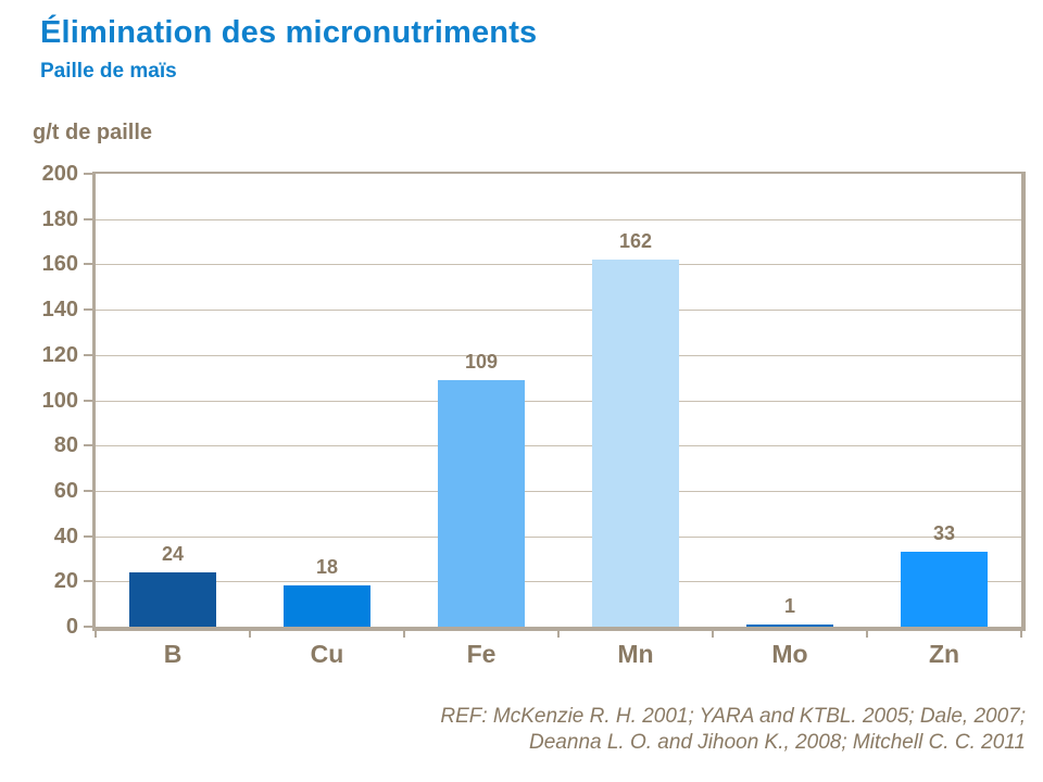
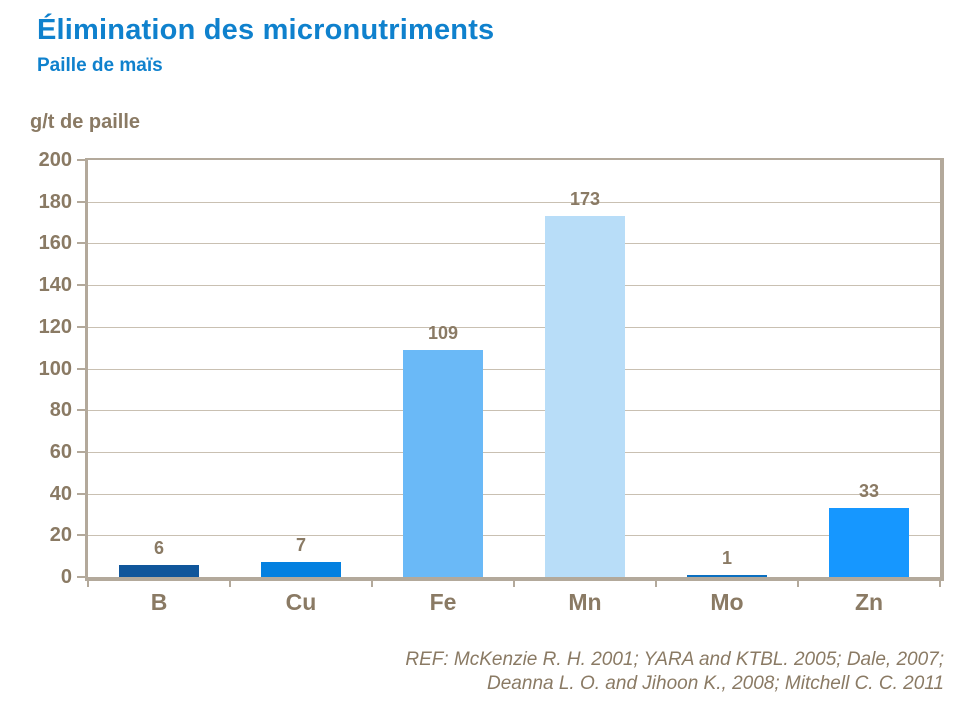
B: 24 -> 6
Cu: 18 -> 7
Mn: 162 -> 173
